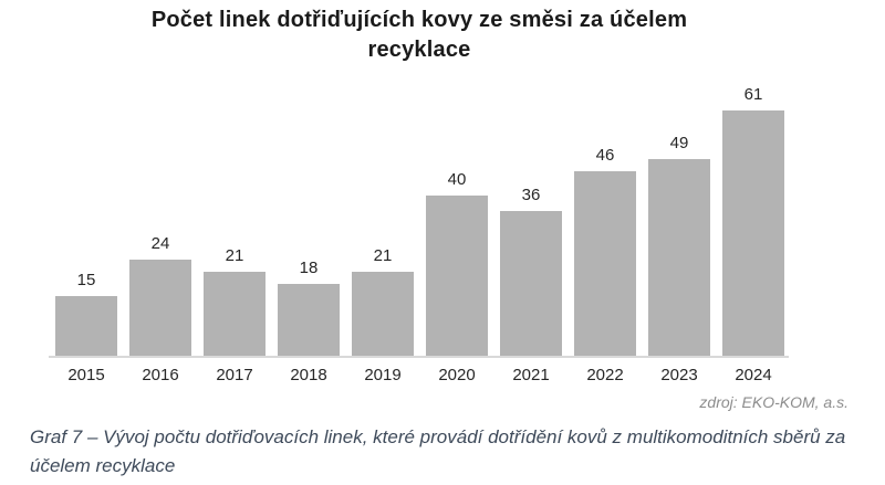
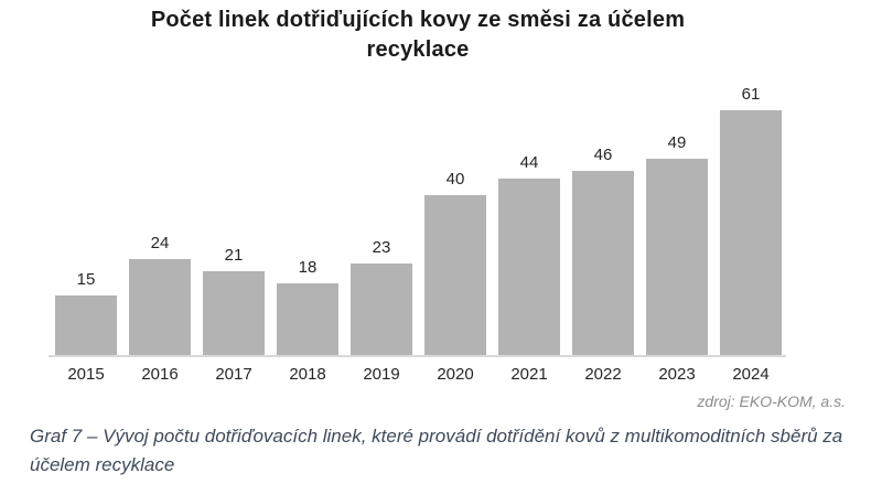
2019: 21 -> 23
2021: 36 -> 44
